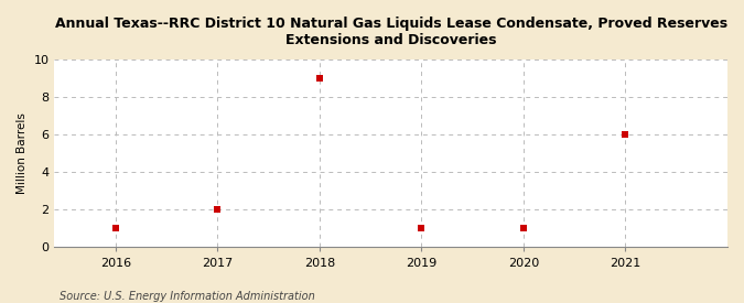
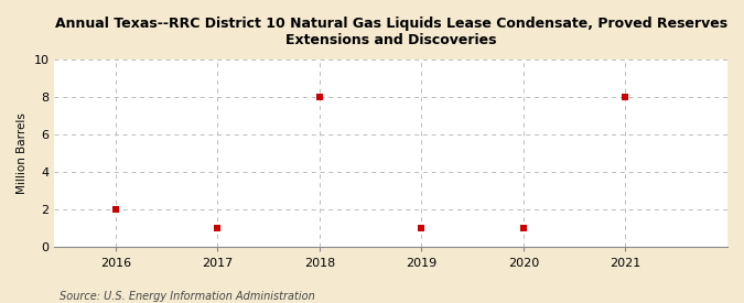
2016: 1 -> 2
2017: 2 -> 1
2018: 9 -> 8
2021: 6 -> 8
